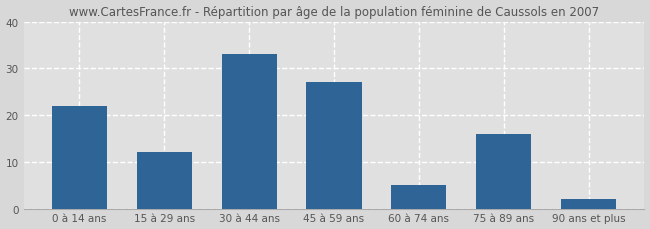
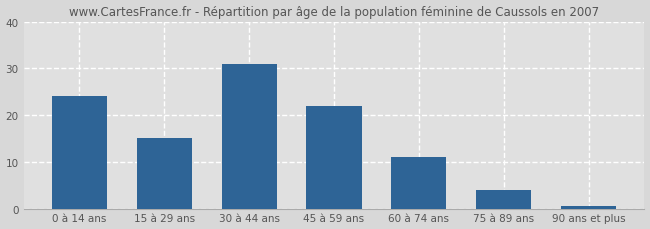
0 à 14 ans: 22.0 -> 24.0
15 à 29 ans: 12.0 -> 15.0
30 à 44 ans: 33.0 -> 31.0
45 à 59 ans: 27.0 -> 22.0
60 à 74 ans: 5.0 -> 11.0
75 à 89 ans: 16.0 -> 4.0
90 ans et plus: 2.0 -> 0.5
